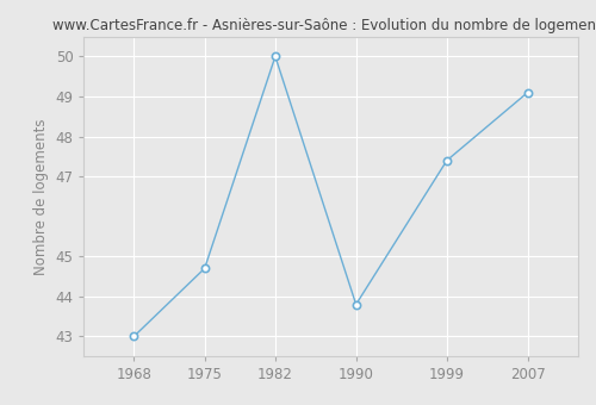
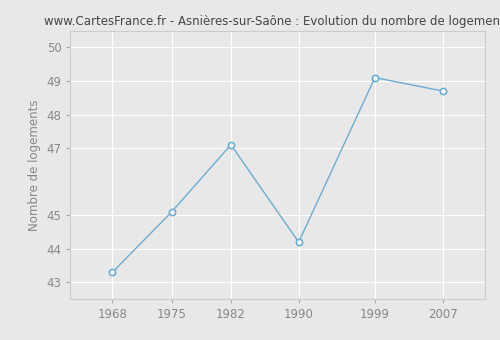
1968: 43.0 -> 43.3
1975: 44.7 -> 45.1
1982: 50.0 -> 47.1
1990: 43.8 -> 44.2
1999: 47.4 -> 49.1
2007: 49.1 -> 48.7
